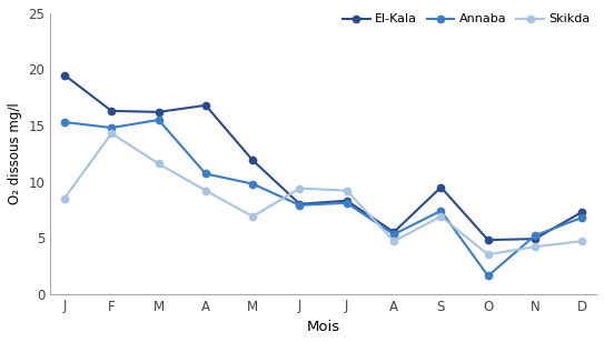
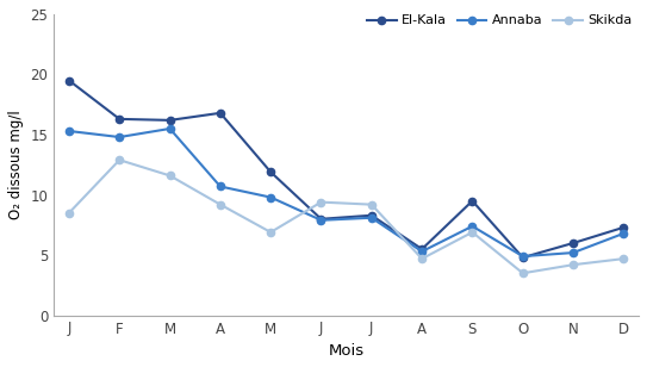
Skikda/F: 14.3 -> 12.9
Annaba/O: 1.6 -> 4.9
El-Kala/N: 4.9 -> 6.0
